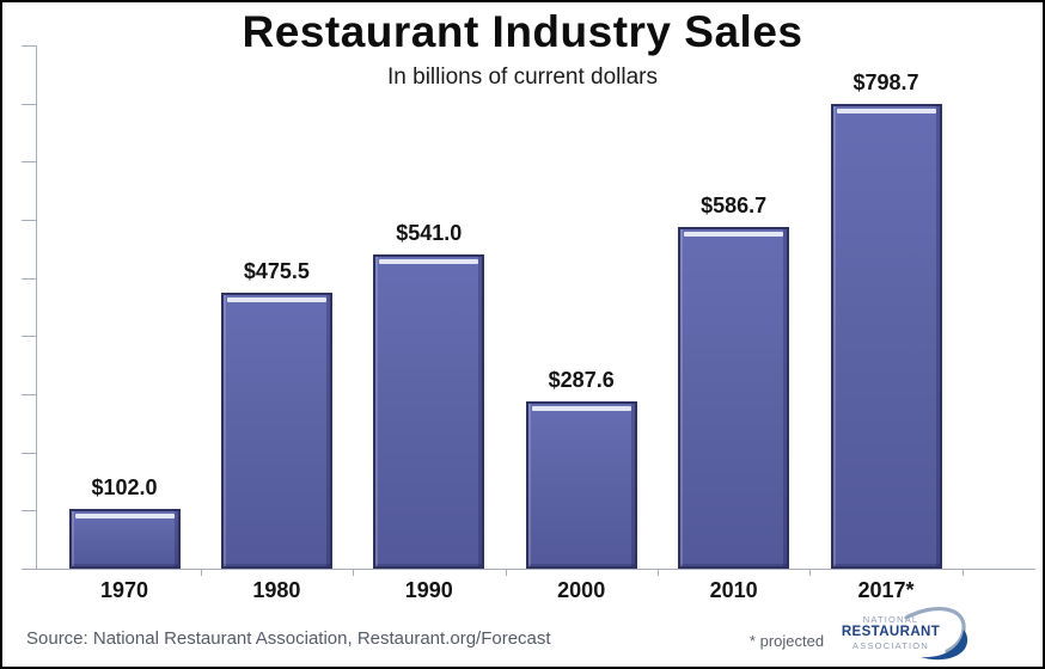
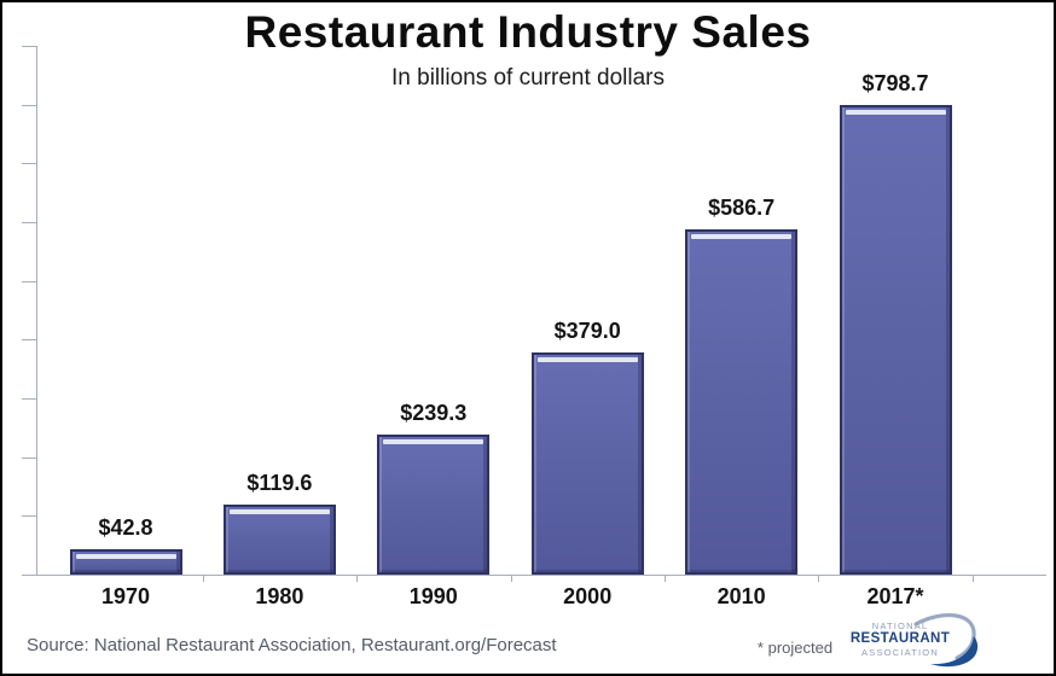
1970: $102.0 -> $42.8
1980: $475.5 -> $119.6
1990: $541.0 -> $239.3
2000: $287.6 -> $379.0
